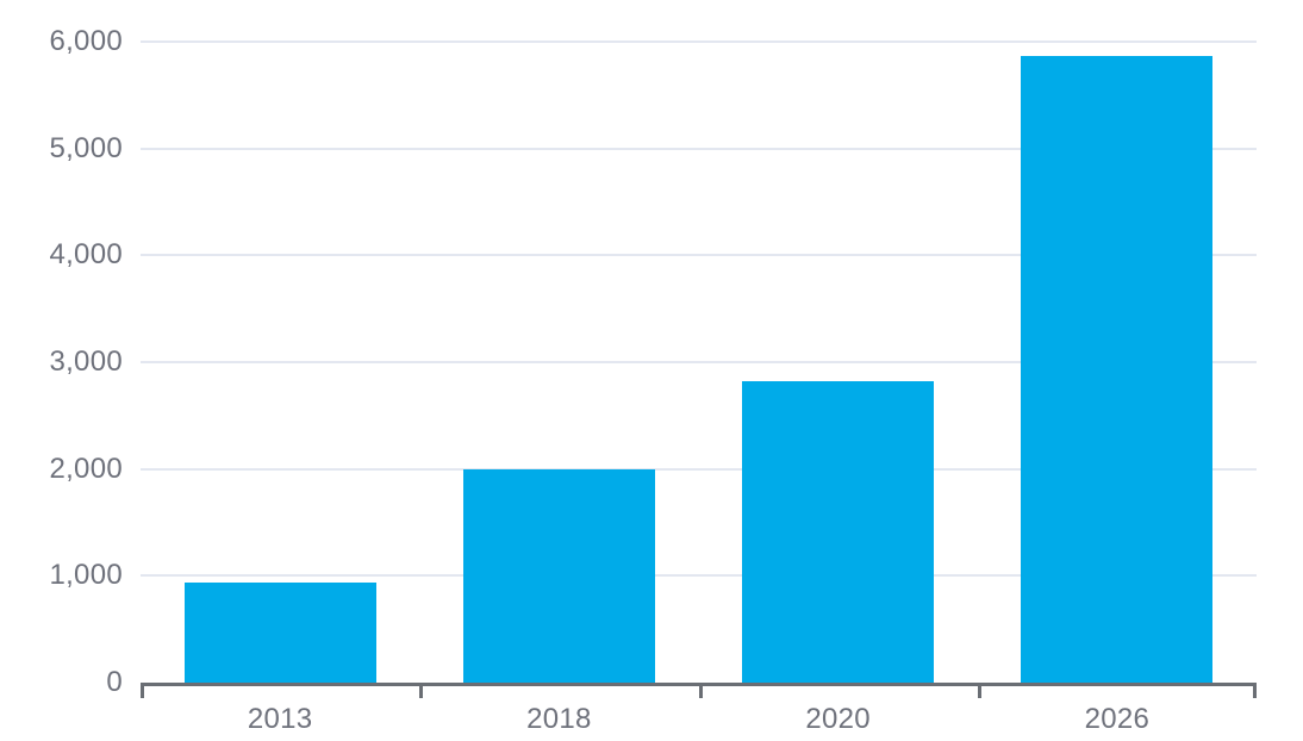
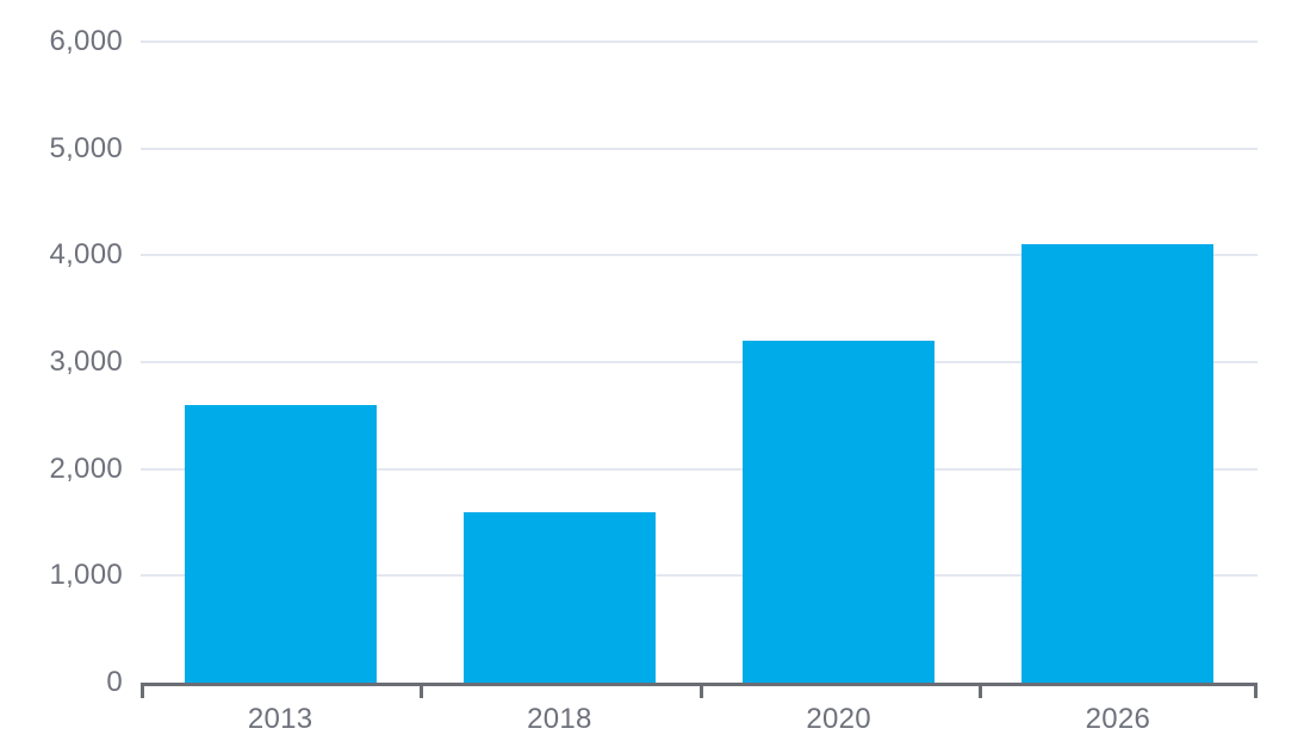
2013: 900 -> 2600
2018: 2000 -> 1600
2020: 2800 -> 3200
2026: 5900 -> 4100
